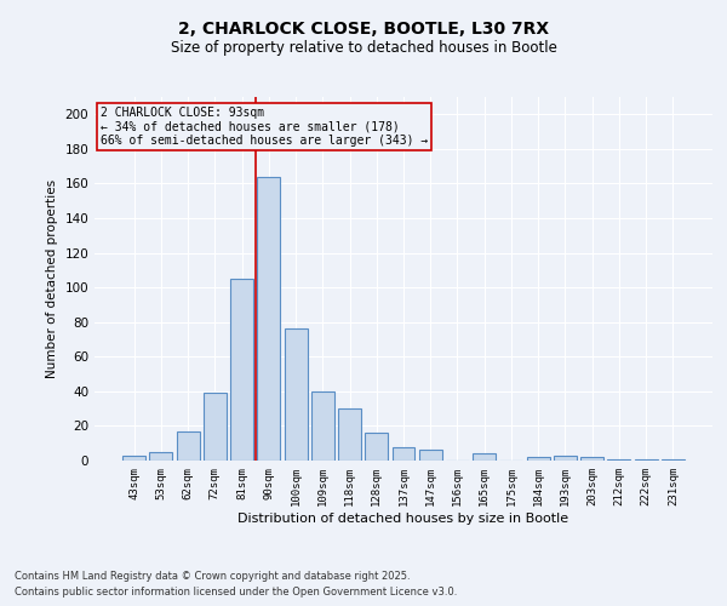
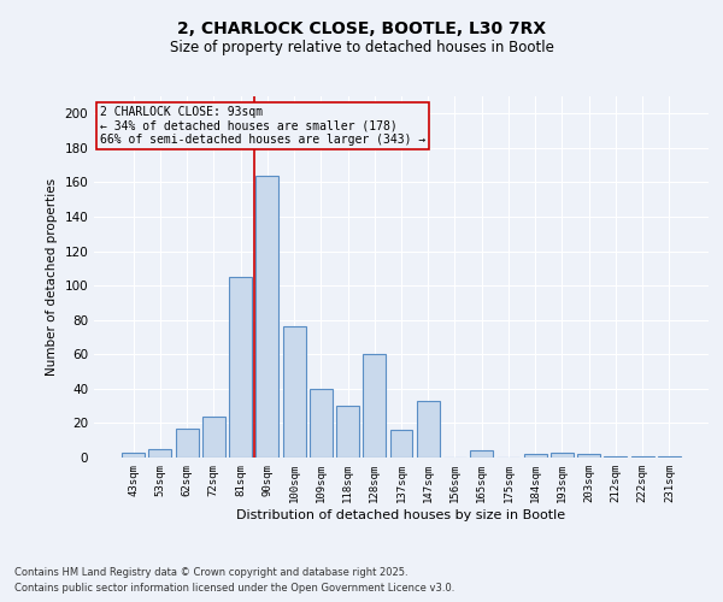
72sqm: 39 -> 24
128sqm: 16 -> 60
137sqm: 8 -> 16
147sqm: 6 -> 33
